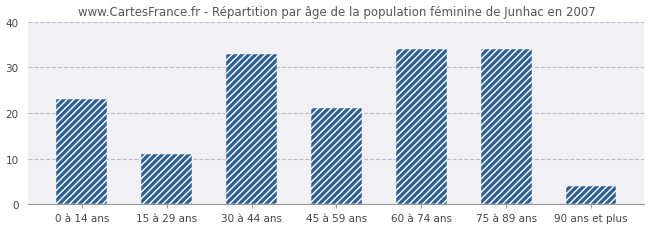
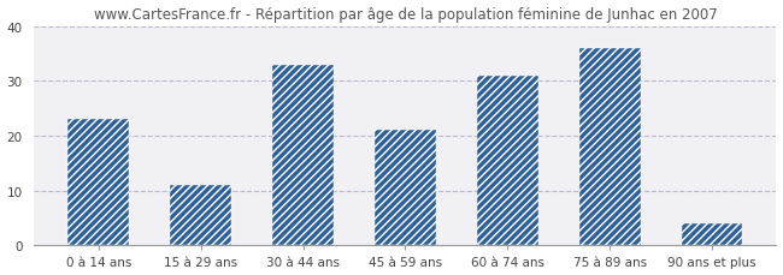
60 à 74 ans: 34 -> 31
75 à 89 ans: 34 -> 36
